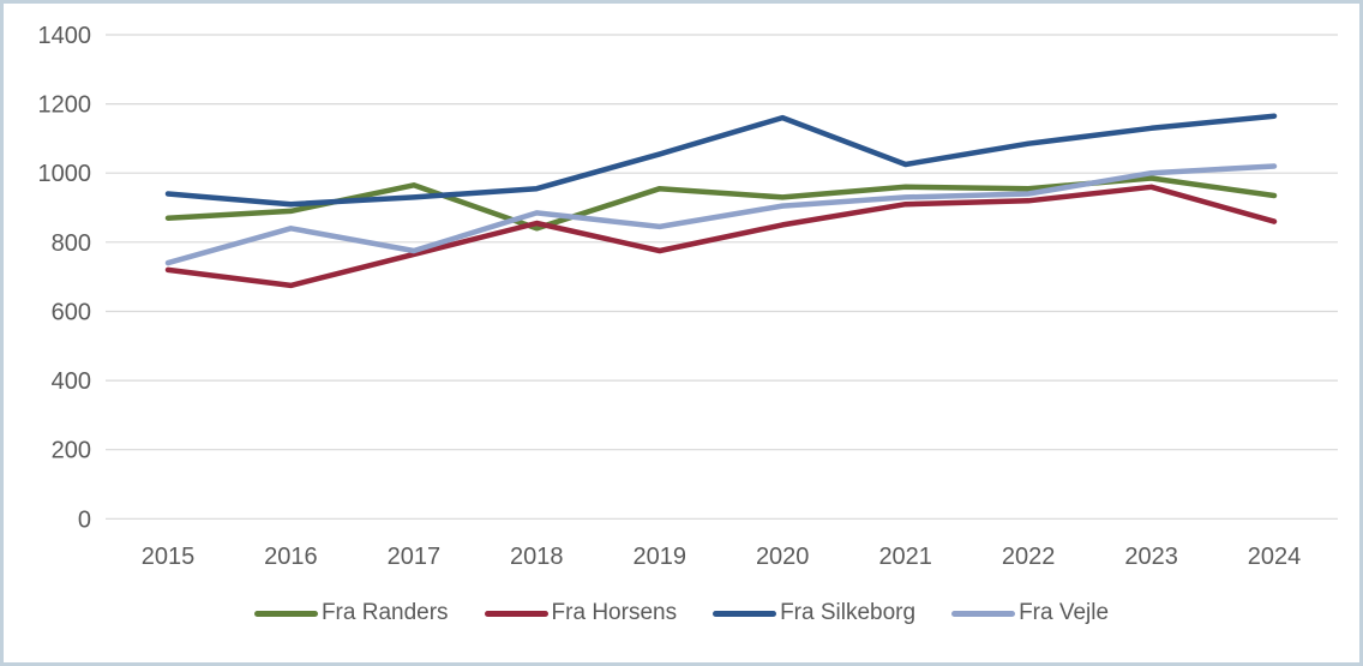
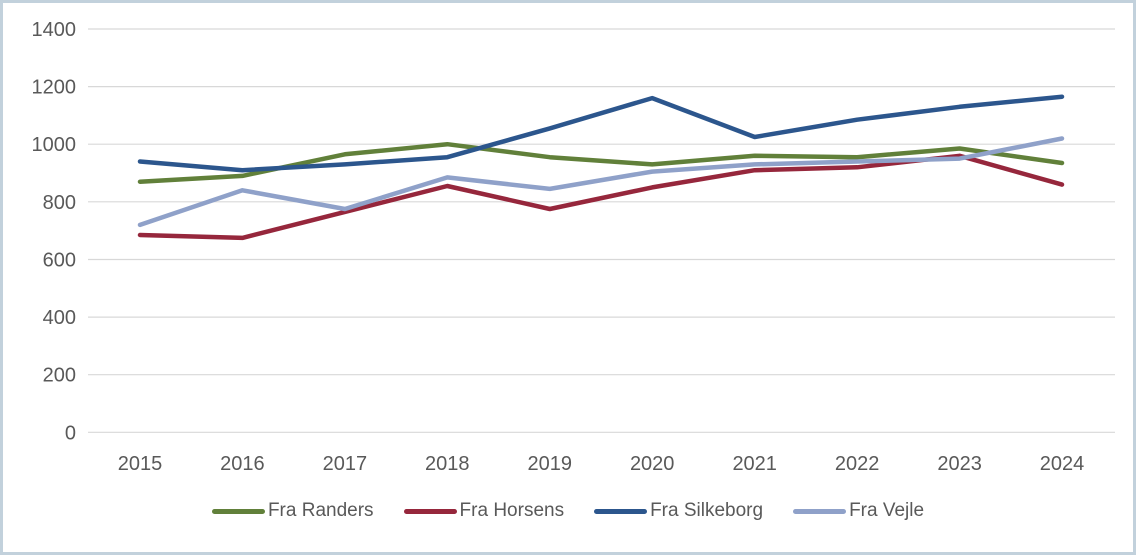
Fra Horsens/2015: 720 -> 680
Fra Vejle/2015: 740 -> 720
Fra Randers/2018: 840 -> 1000
Fra Vejle/2023: 1000 -> 950
